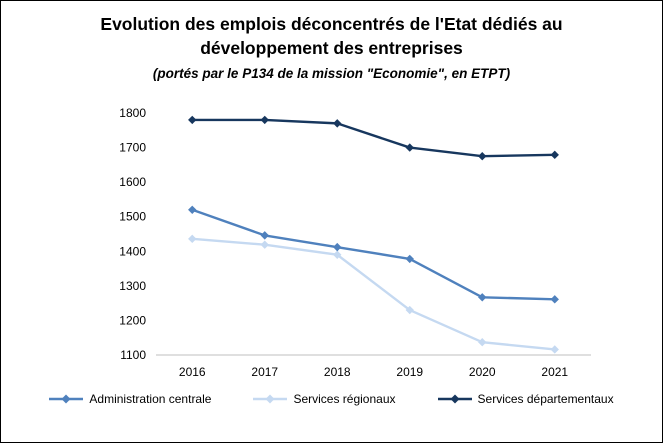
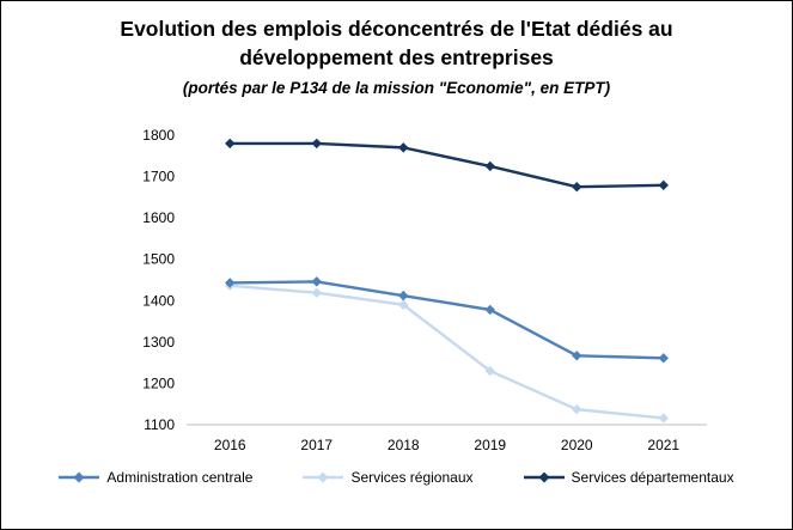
Administration centrale/2016: 1520 -> 1440
Services départementaux/2019: 1700 -> 1720
